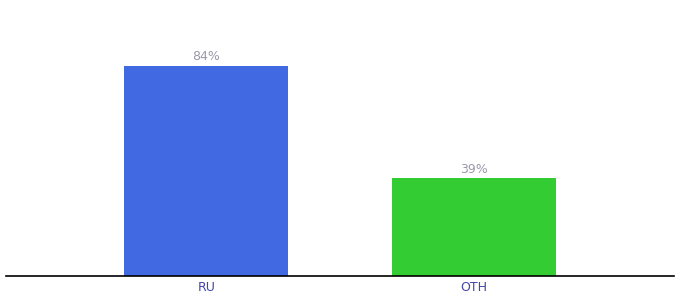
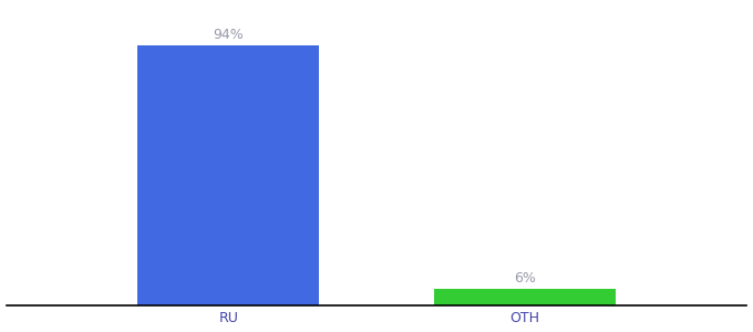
RU: 84% -> 94%
OTH: 39% -> 6%
